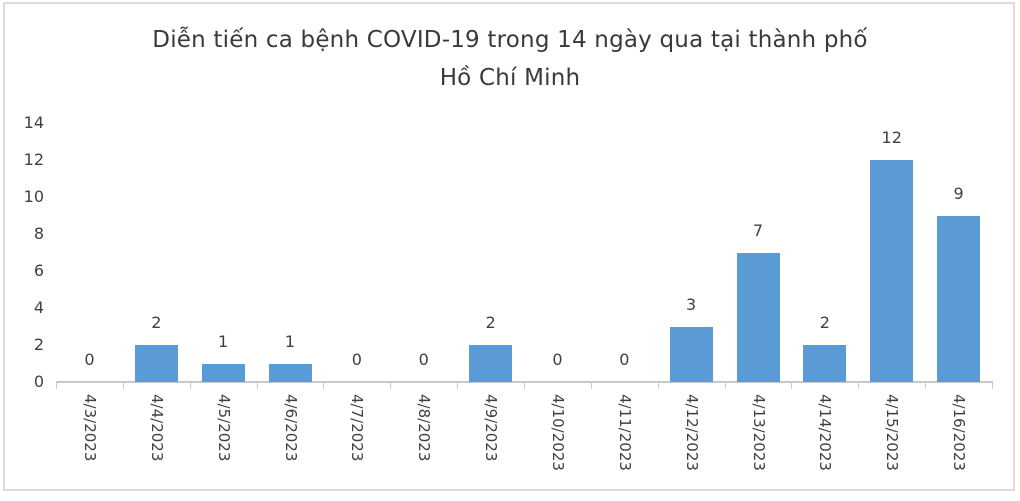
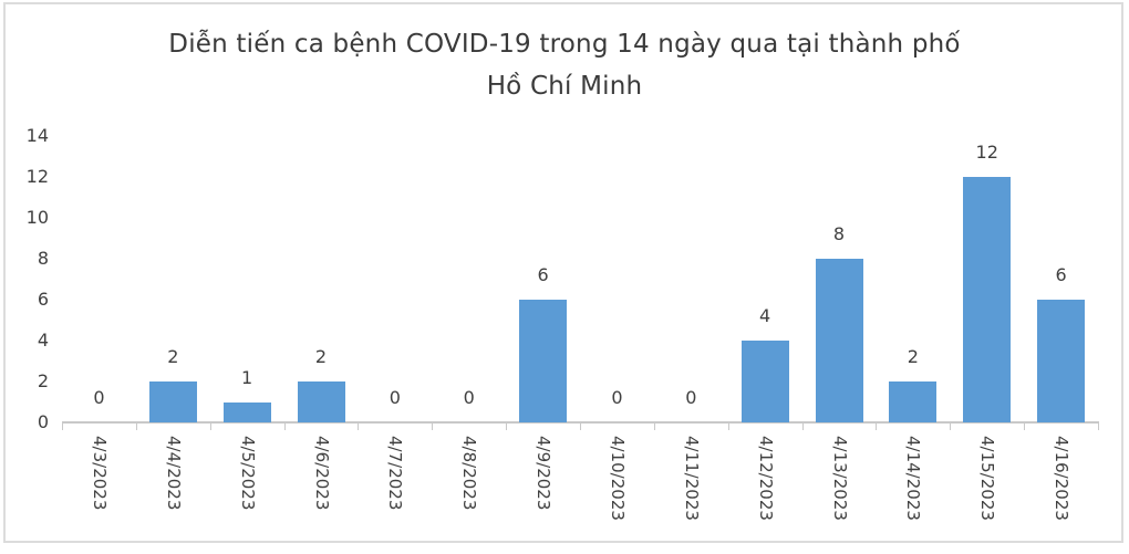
4/6/2023: 1 -> 2
4/9/2023: 2 -> 6
4/12/2023: 3 -> 4
4/13/2023: 7 -> 8
4/16/2023: 9 -> 6
